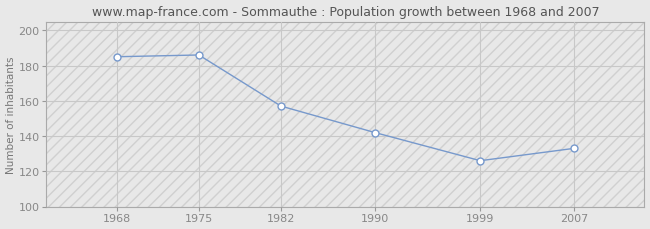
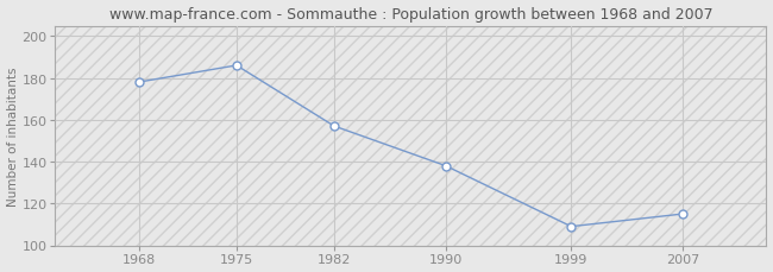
1968: 185 -> 178
1990: 142 -> 138
1999: 126 -> 109
2007: 133 -> 115
